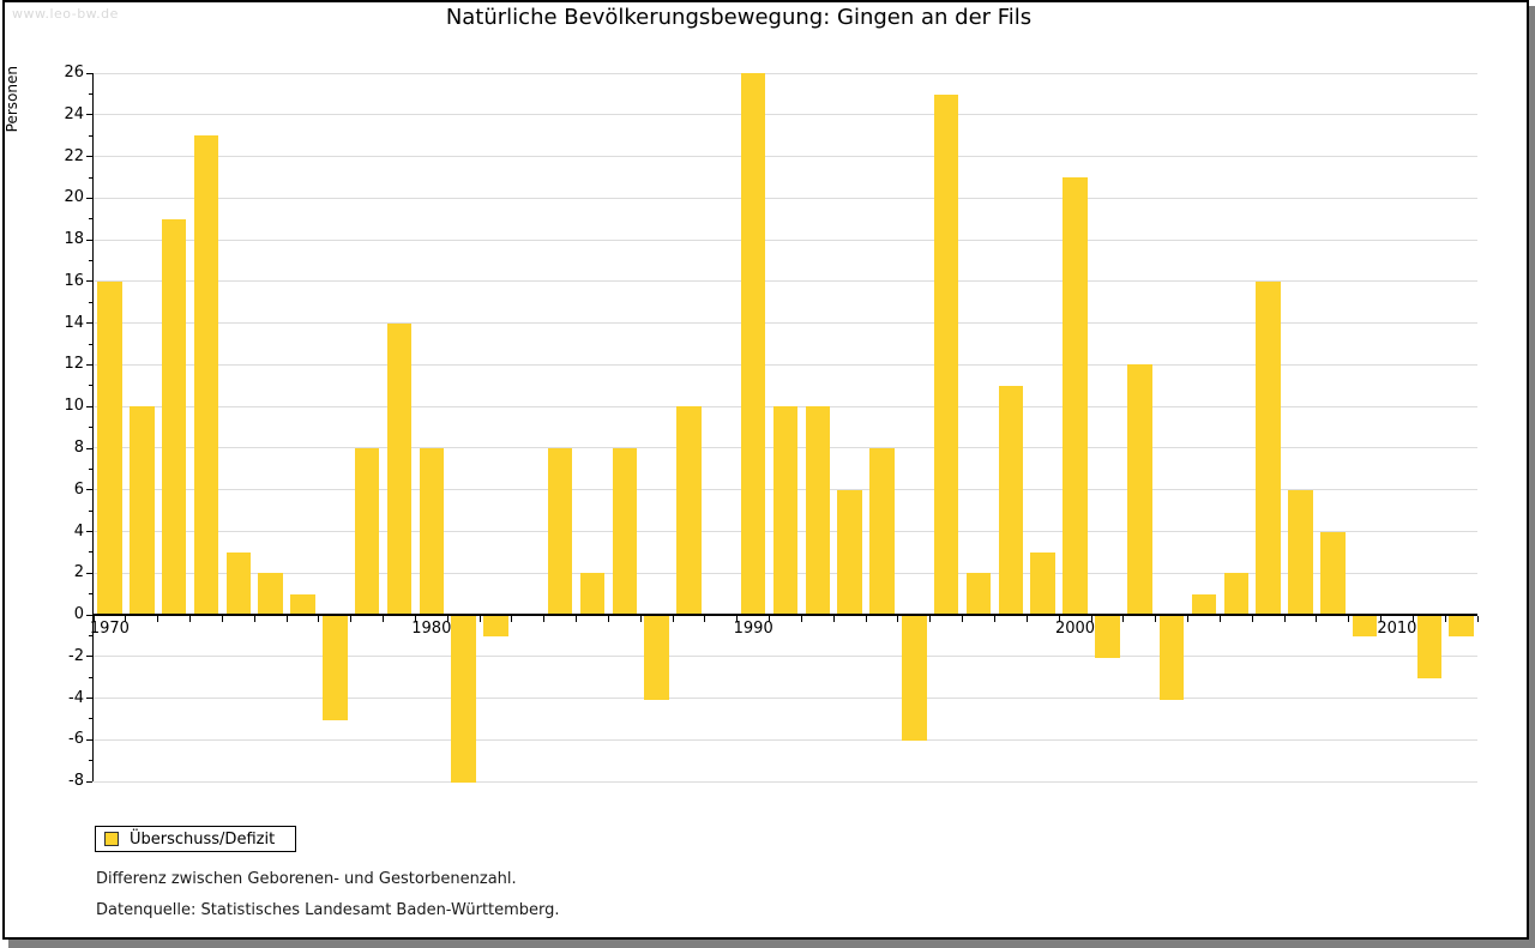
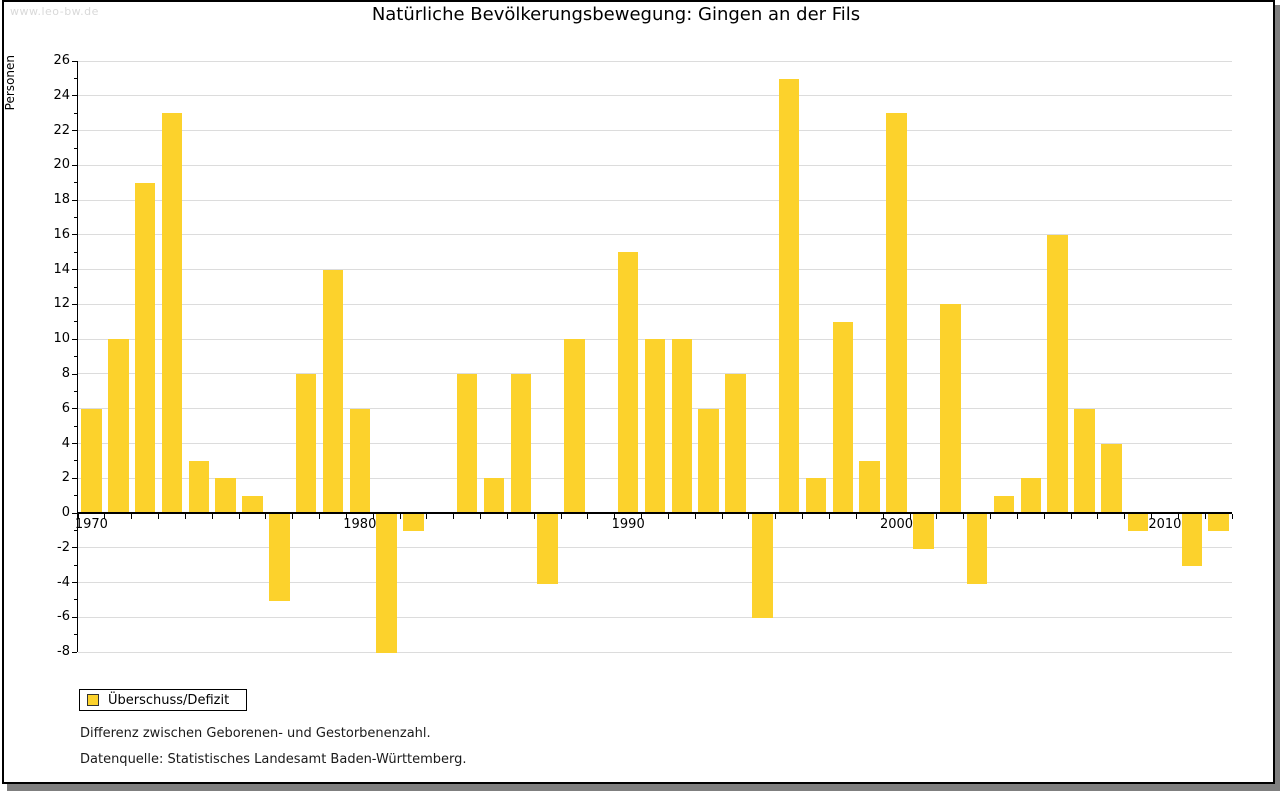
1970: 16 -> 6
1980: 8 -> 6
1990: 26 -> 15
2000: 21 -> 23
